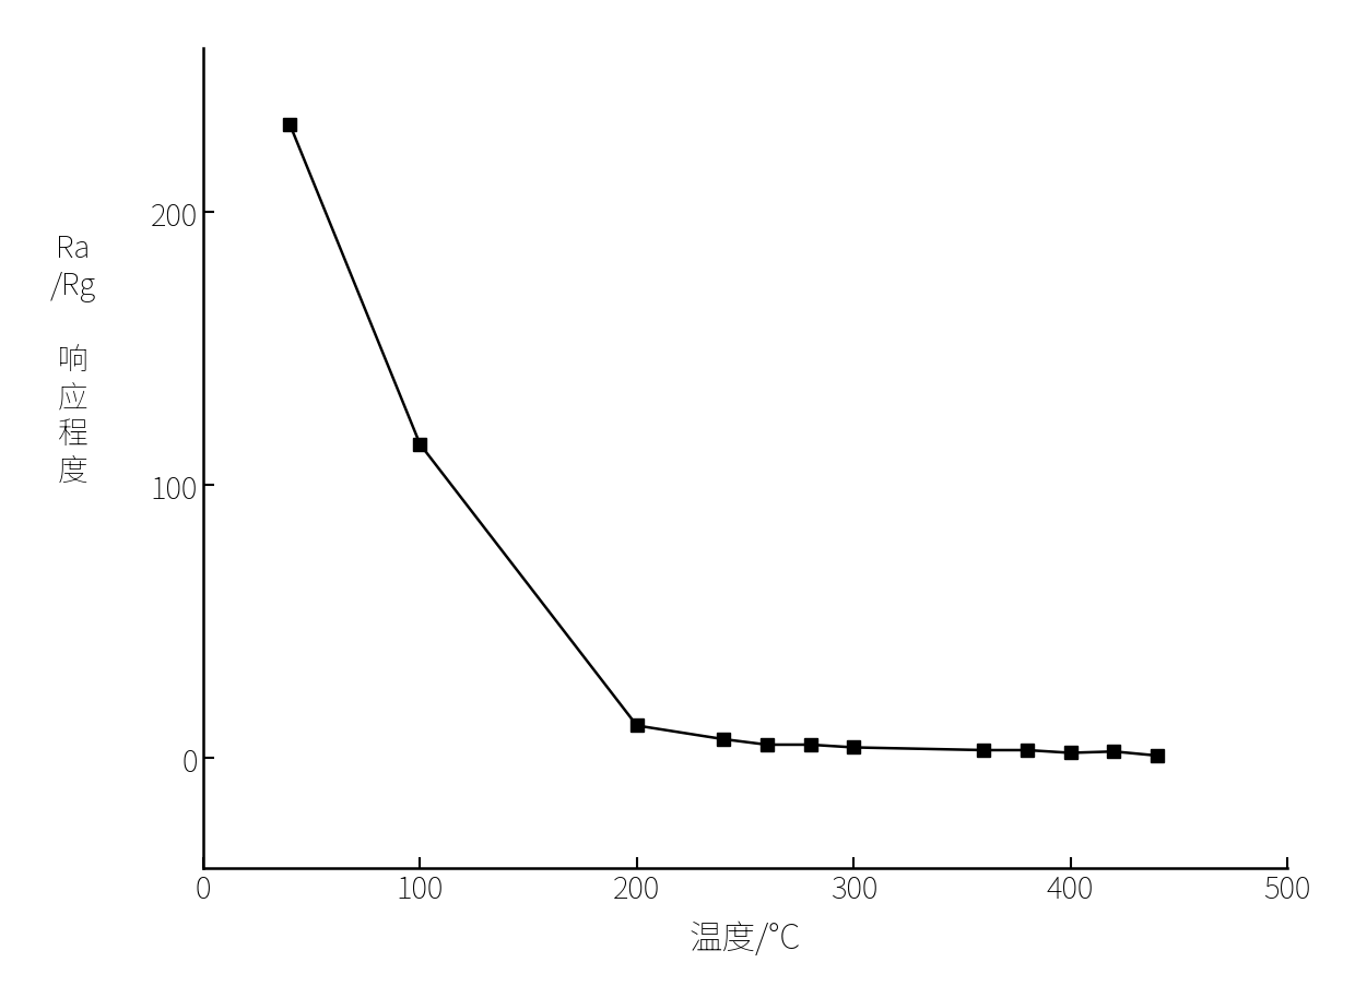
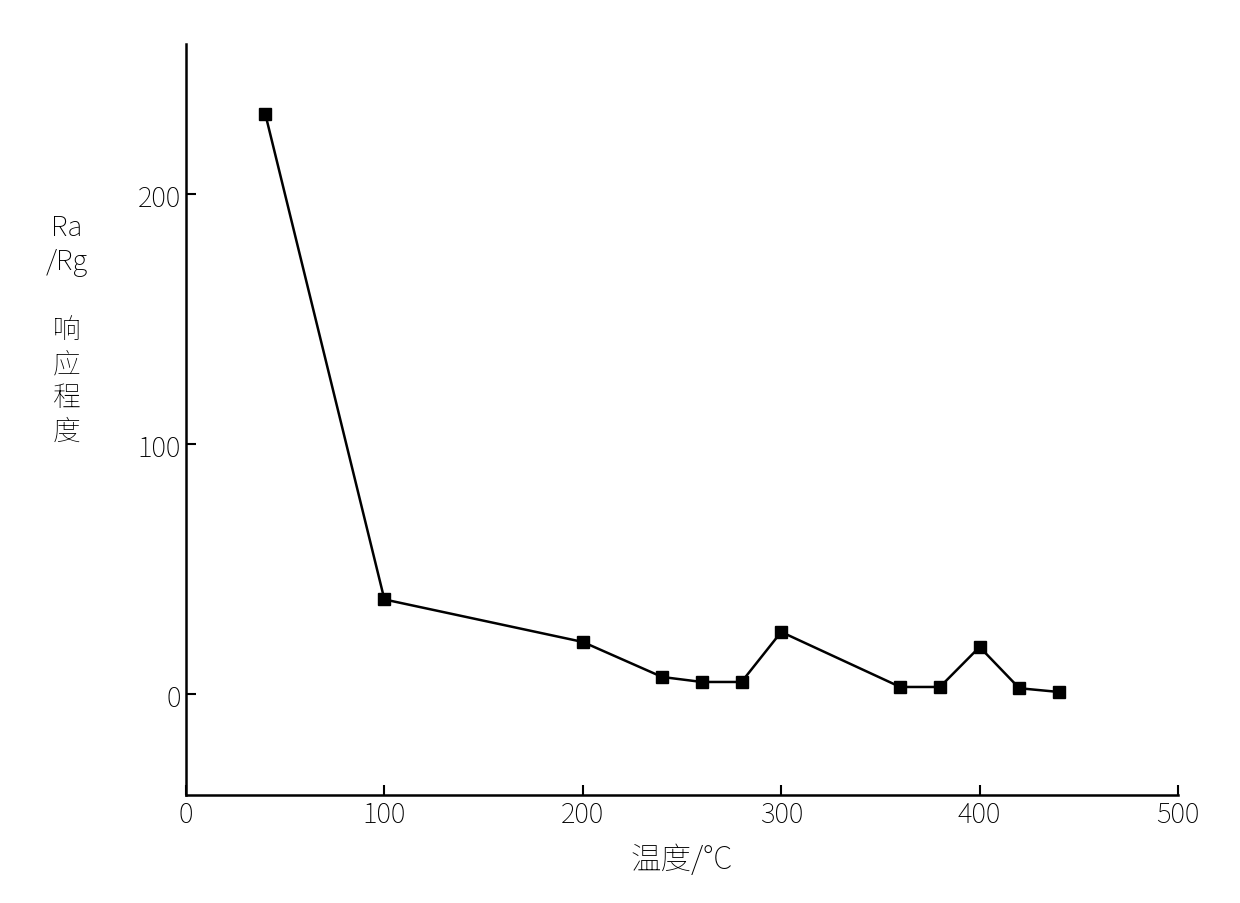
100: 115.0 -> 38.0
200: 12.0 -> 21.0
300: 4.0 -> 25.0
400: 2.0 -> 19.0
